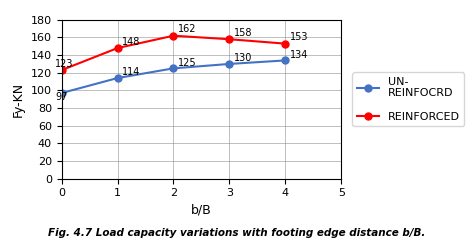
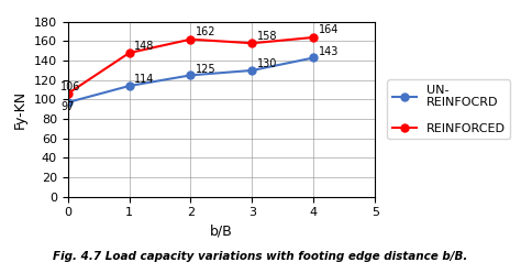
REINFORCED/0: 123 -> 106
UN- REINFOCRD/4: 134 -> 143
REINFORCED/4: 153 -> 164
